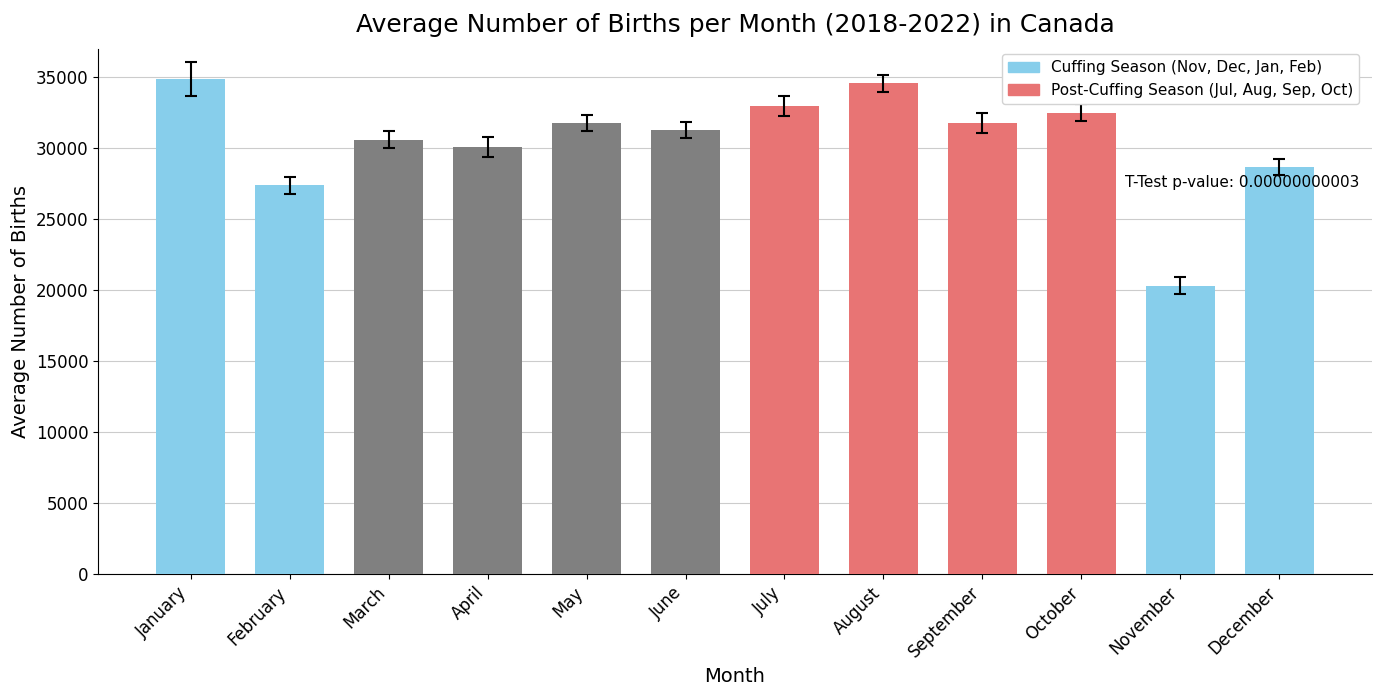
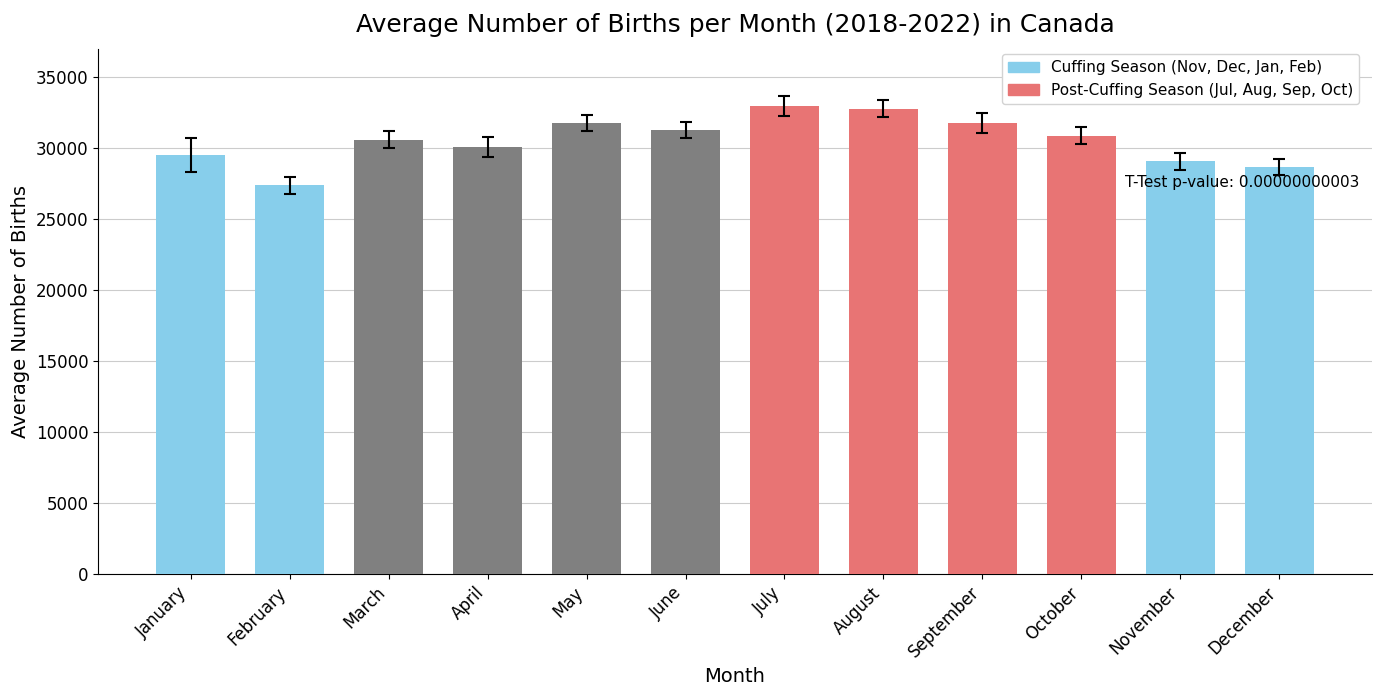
January: 34900 -> 29500
August: 34600 -> 32800
October: 32500 -> 30900
November: 20300 -> 29100
